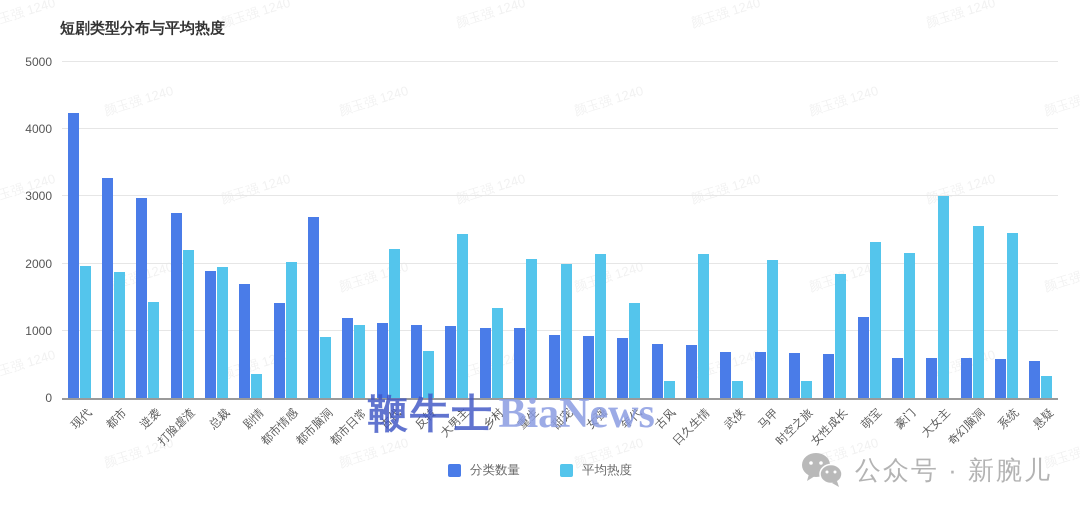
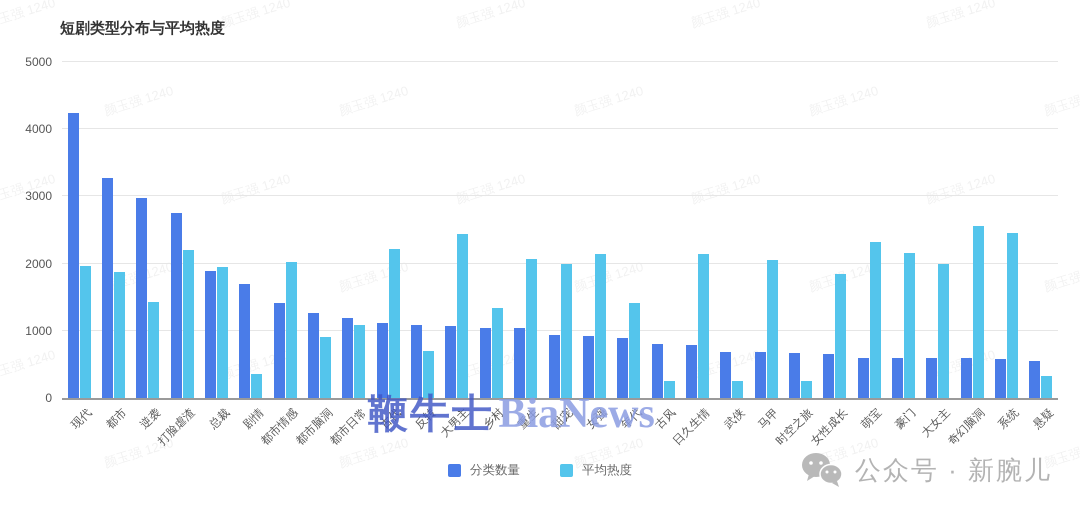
分类数量/都市脑洞: 2700 -> 1300
分类数量/萌宝: 1200 -> 600
平均热度/大女主: 3000 -> 2000
